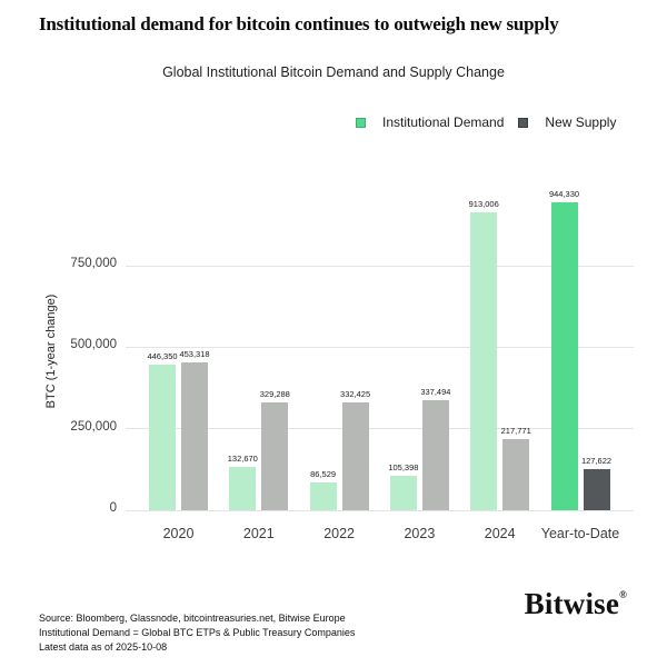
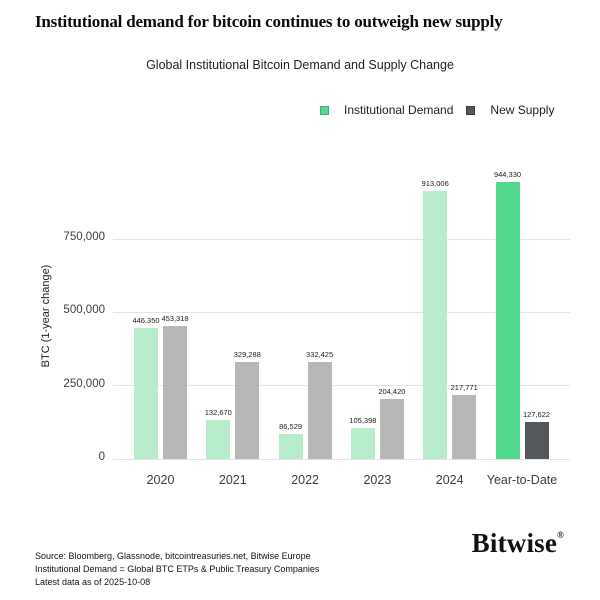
New Supply/2023: 337,494 -> 204,420
